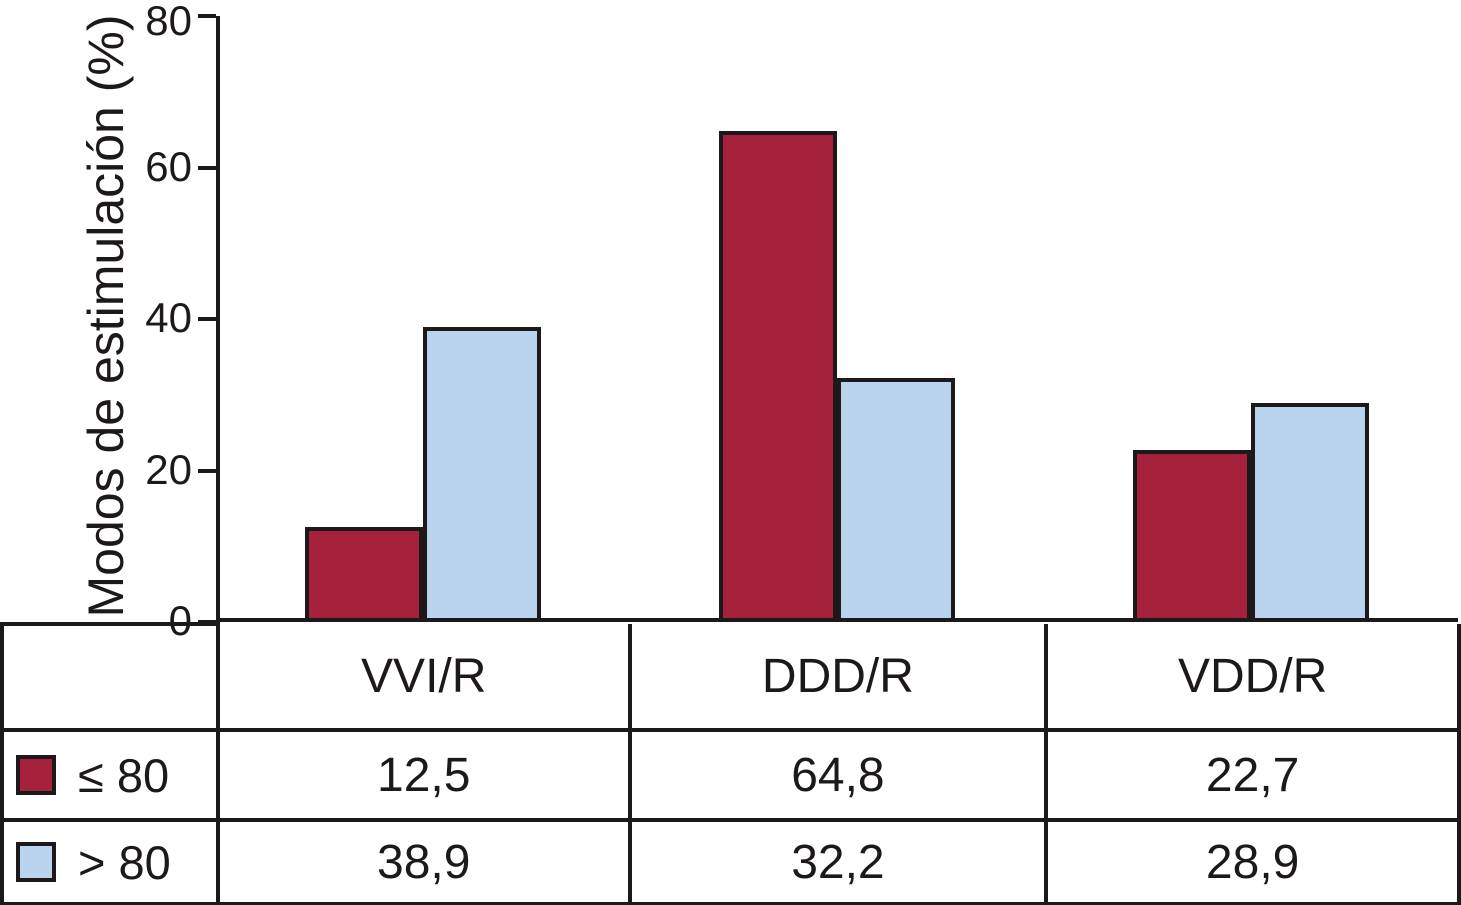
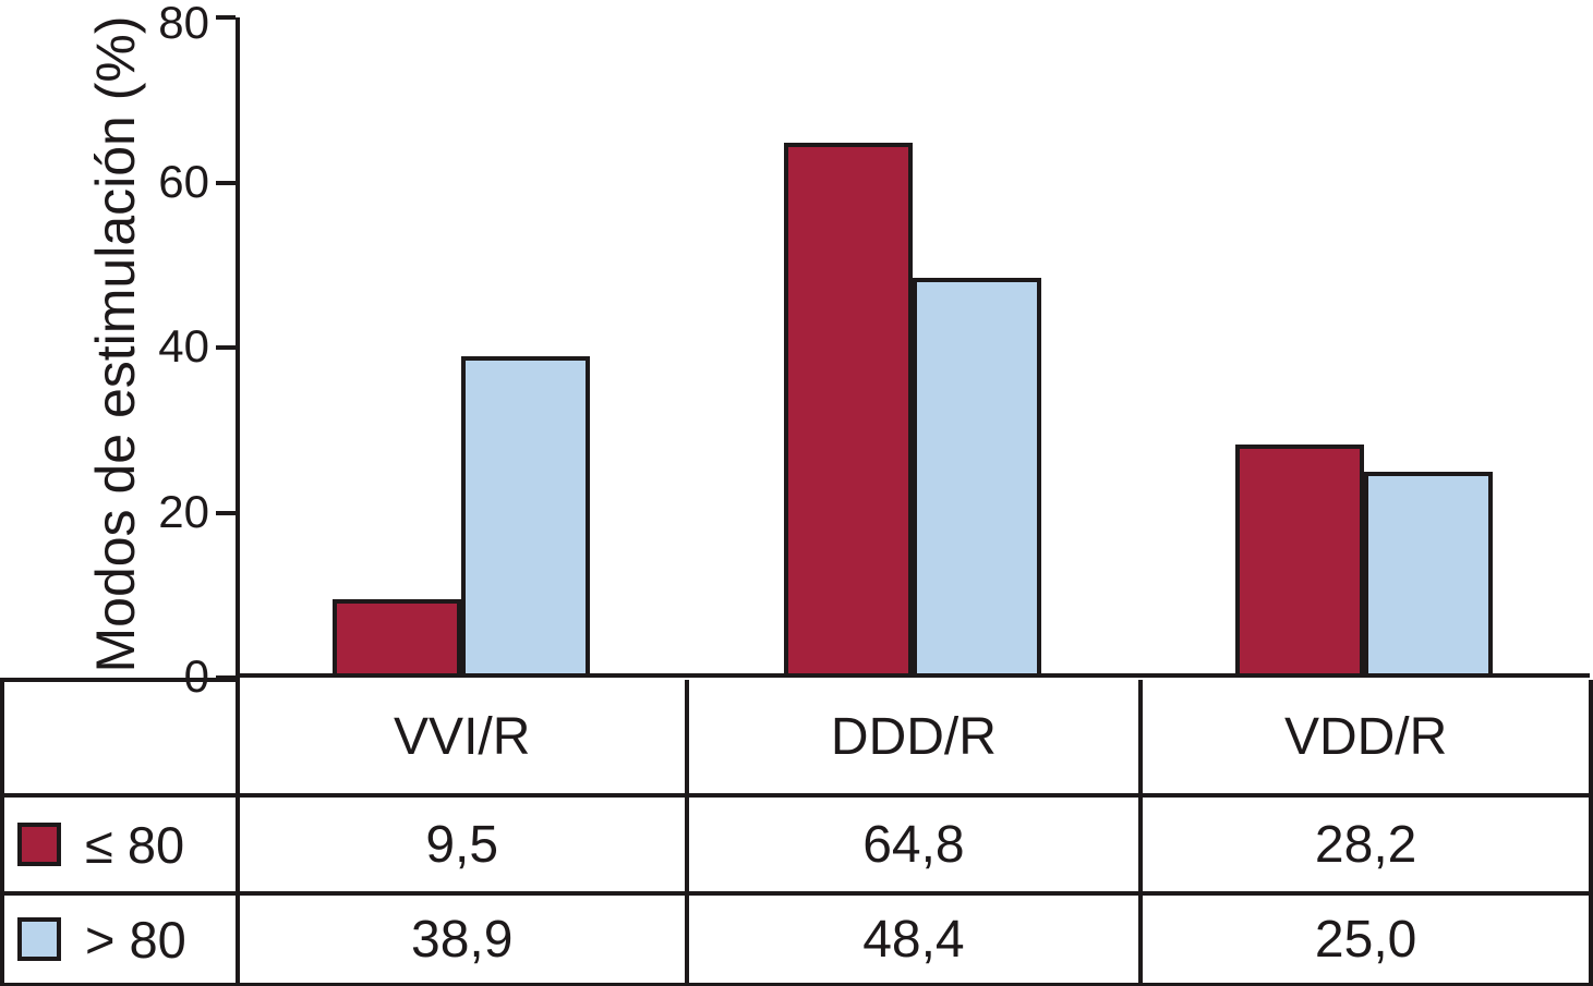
≤ 80/VVI/R: 12,5 -> 9,5
> 80/DDD/R: 32,2 -> 48,4
≤ 80/VDD/R: 22,7 -> 28,2
> 80/VDD/R: 28,9 -> 25,0
